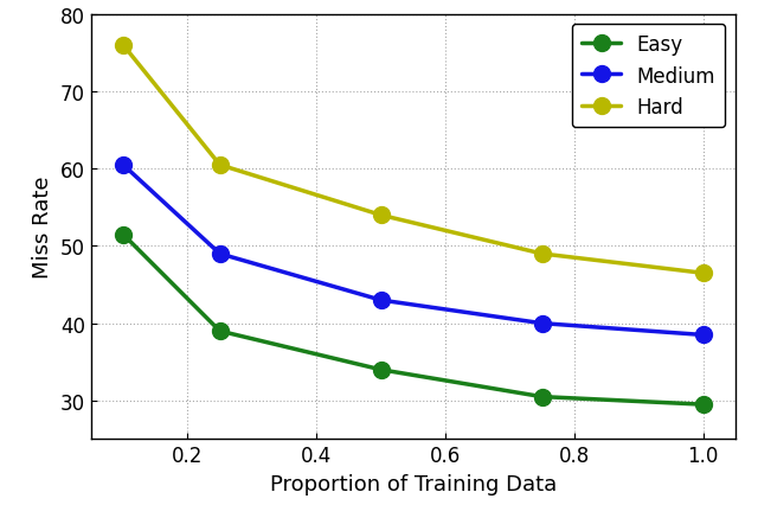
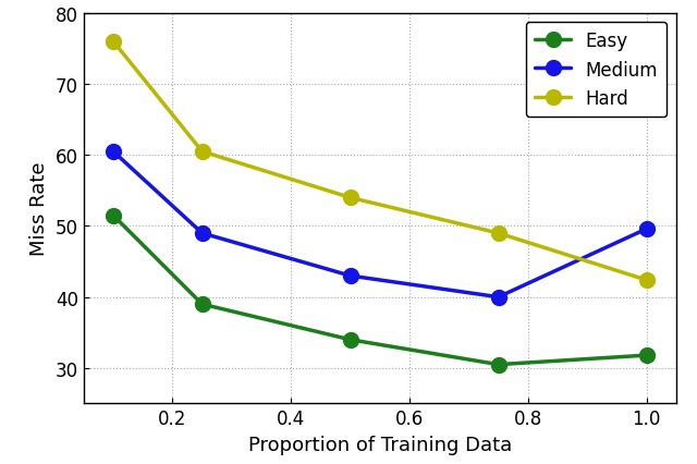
Easy/1.0: 29.5 -> 31.8
Medium/1.0: 38.5 -> 49.6
Hard/1.0: 46.5 -> 42.4
